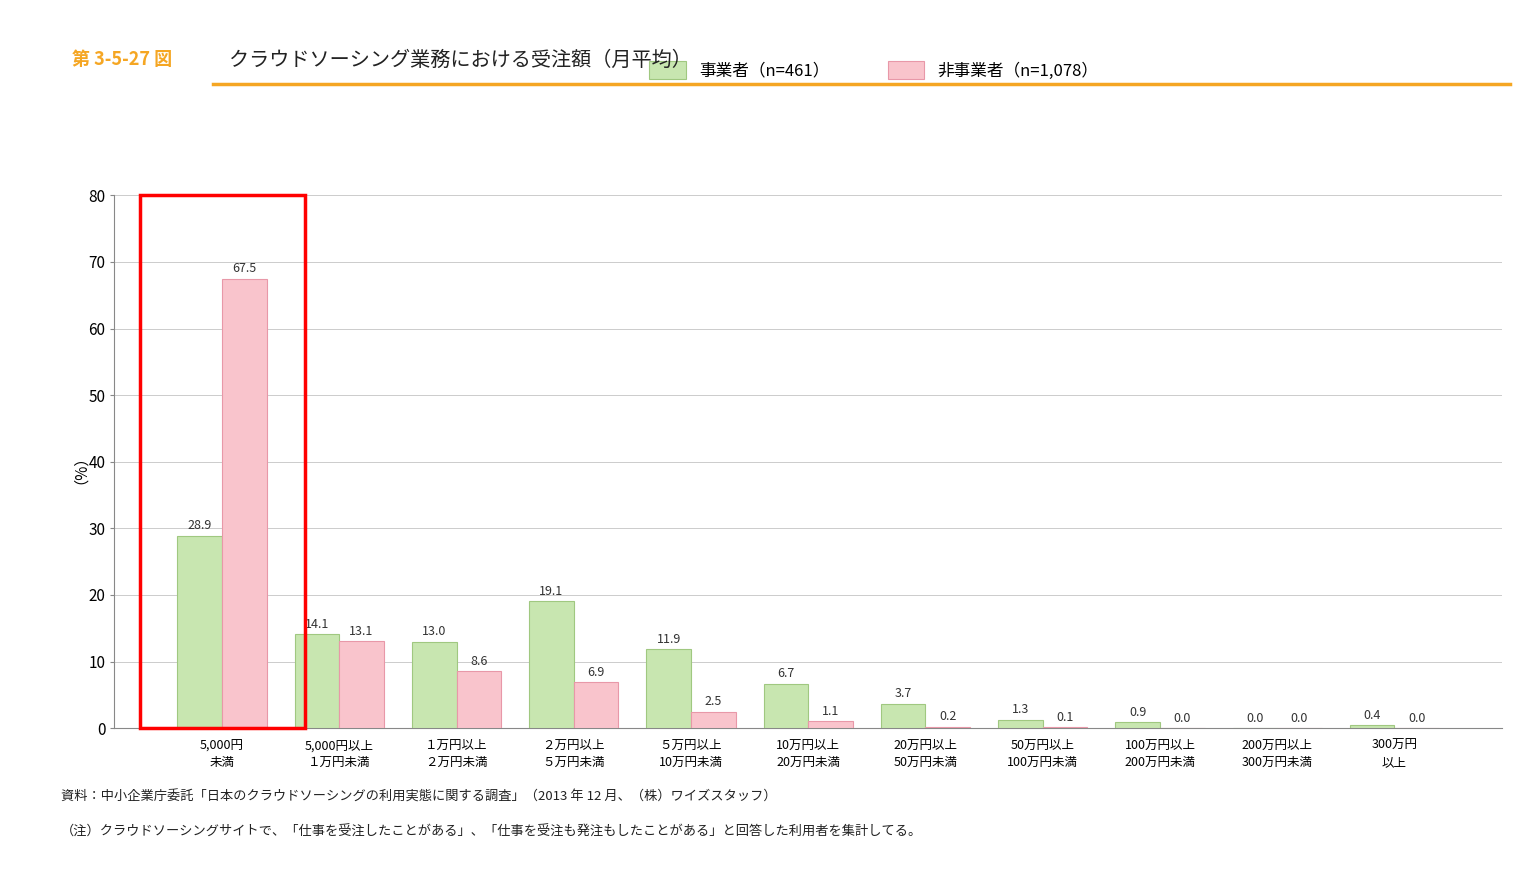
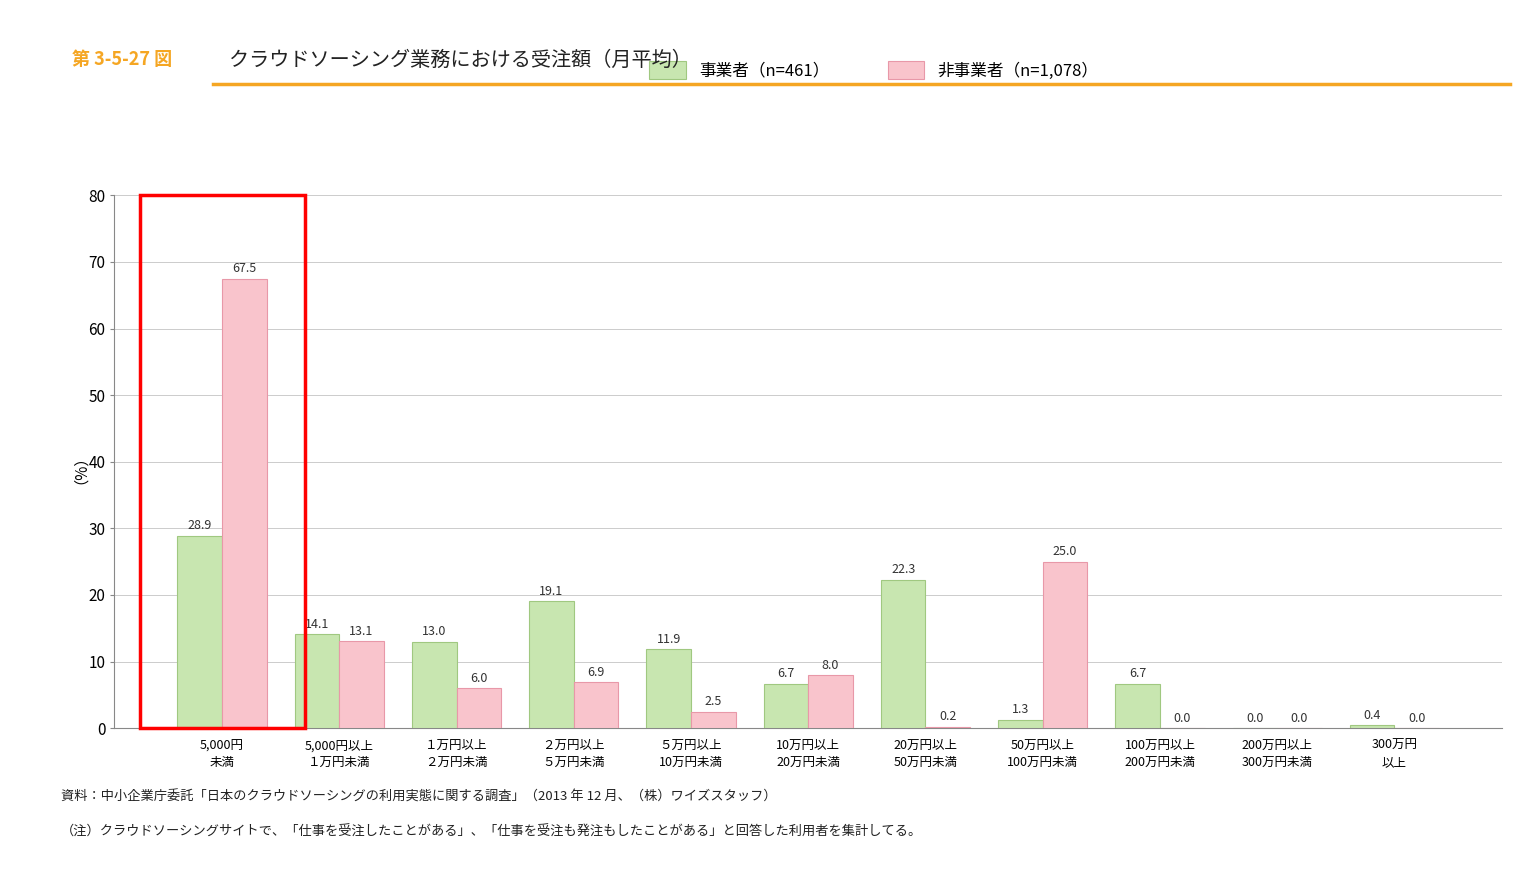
非事業者（n=1,078）/１万円以上 ２万円未満: 8.6 -> 6.0
非事業者（n=1,078）/10万円以上 20万円未満: 1.1 -> 8.0
事業者（n=461）/20万円以上 50万円未満: 3.7 -> 22.3
非事業者（n=1,078）/50万円以上 100万円未満: 0.1 -> 25.0
事業者（n=461）/100万円以上 200万円未満: 0.9 -> 6.7
